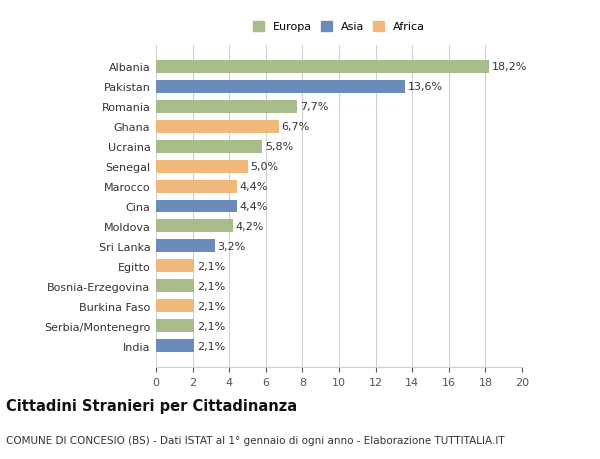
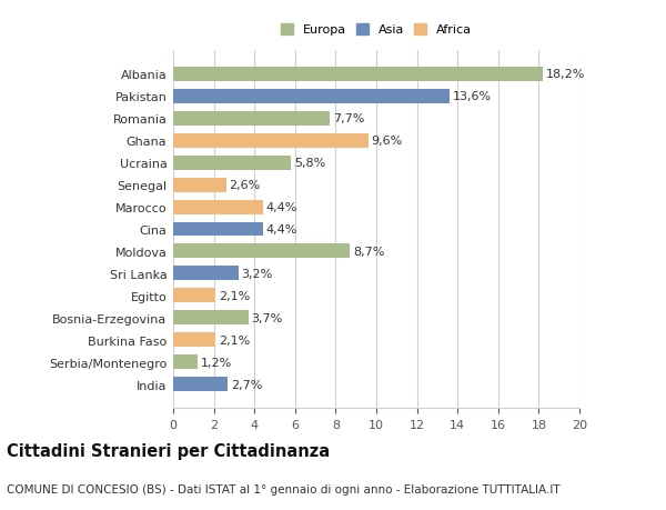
Ghana: 6,7% -> 9,6%
Senegal: 5,0% -> 2,6%
Moldova: 4,2% -> 8,7%
Bosnia-Erzegovina: 2,1% -> 3,7%
Serbia/Montenegro: 2,1% -> 1,2%
India: 2,1% -> 2,7%
